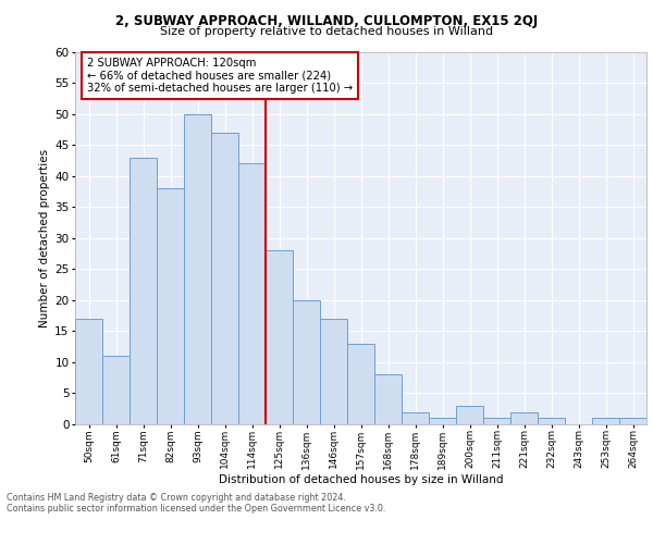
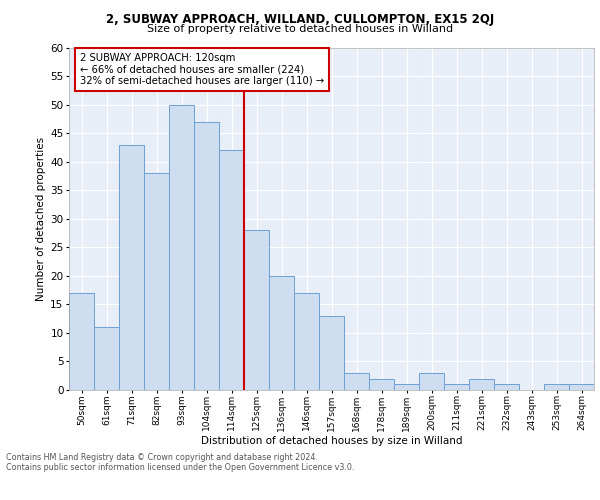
168sqm: 8 -> 3
